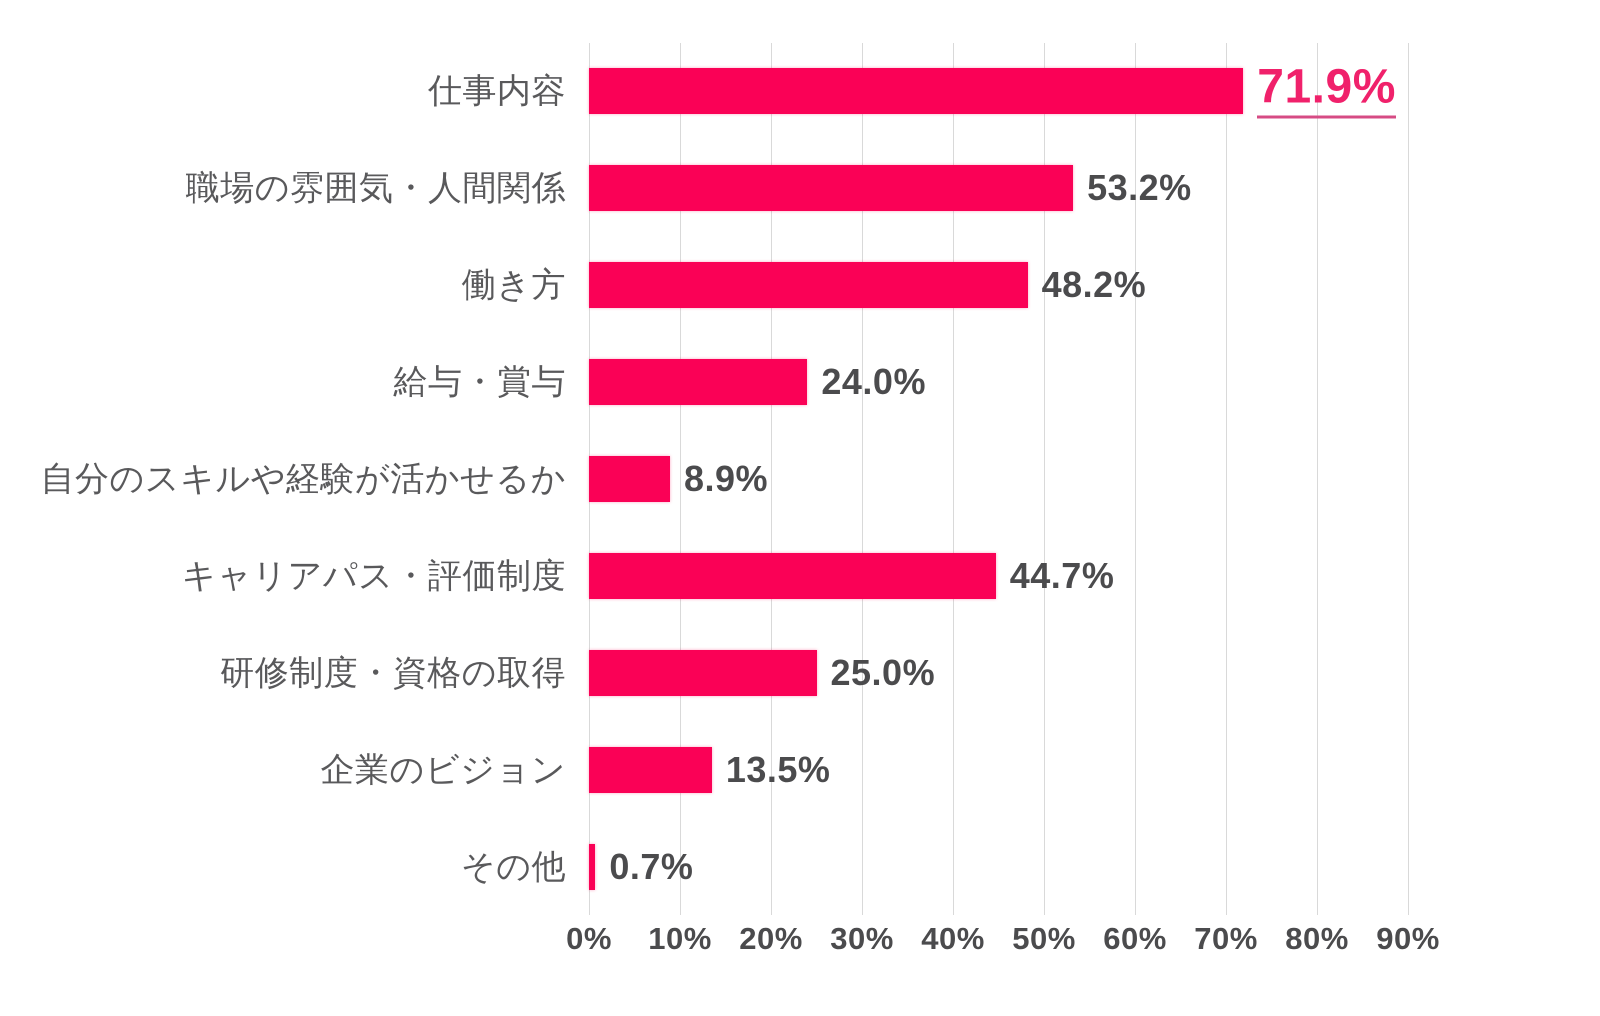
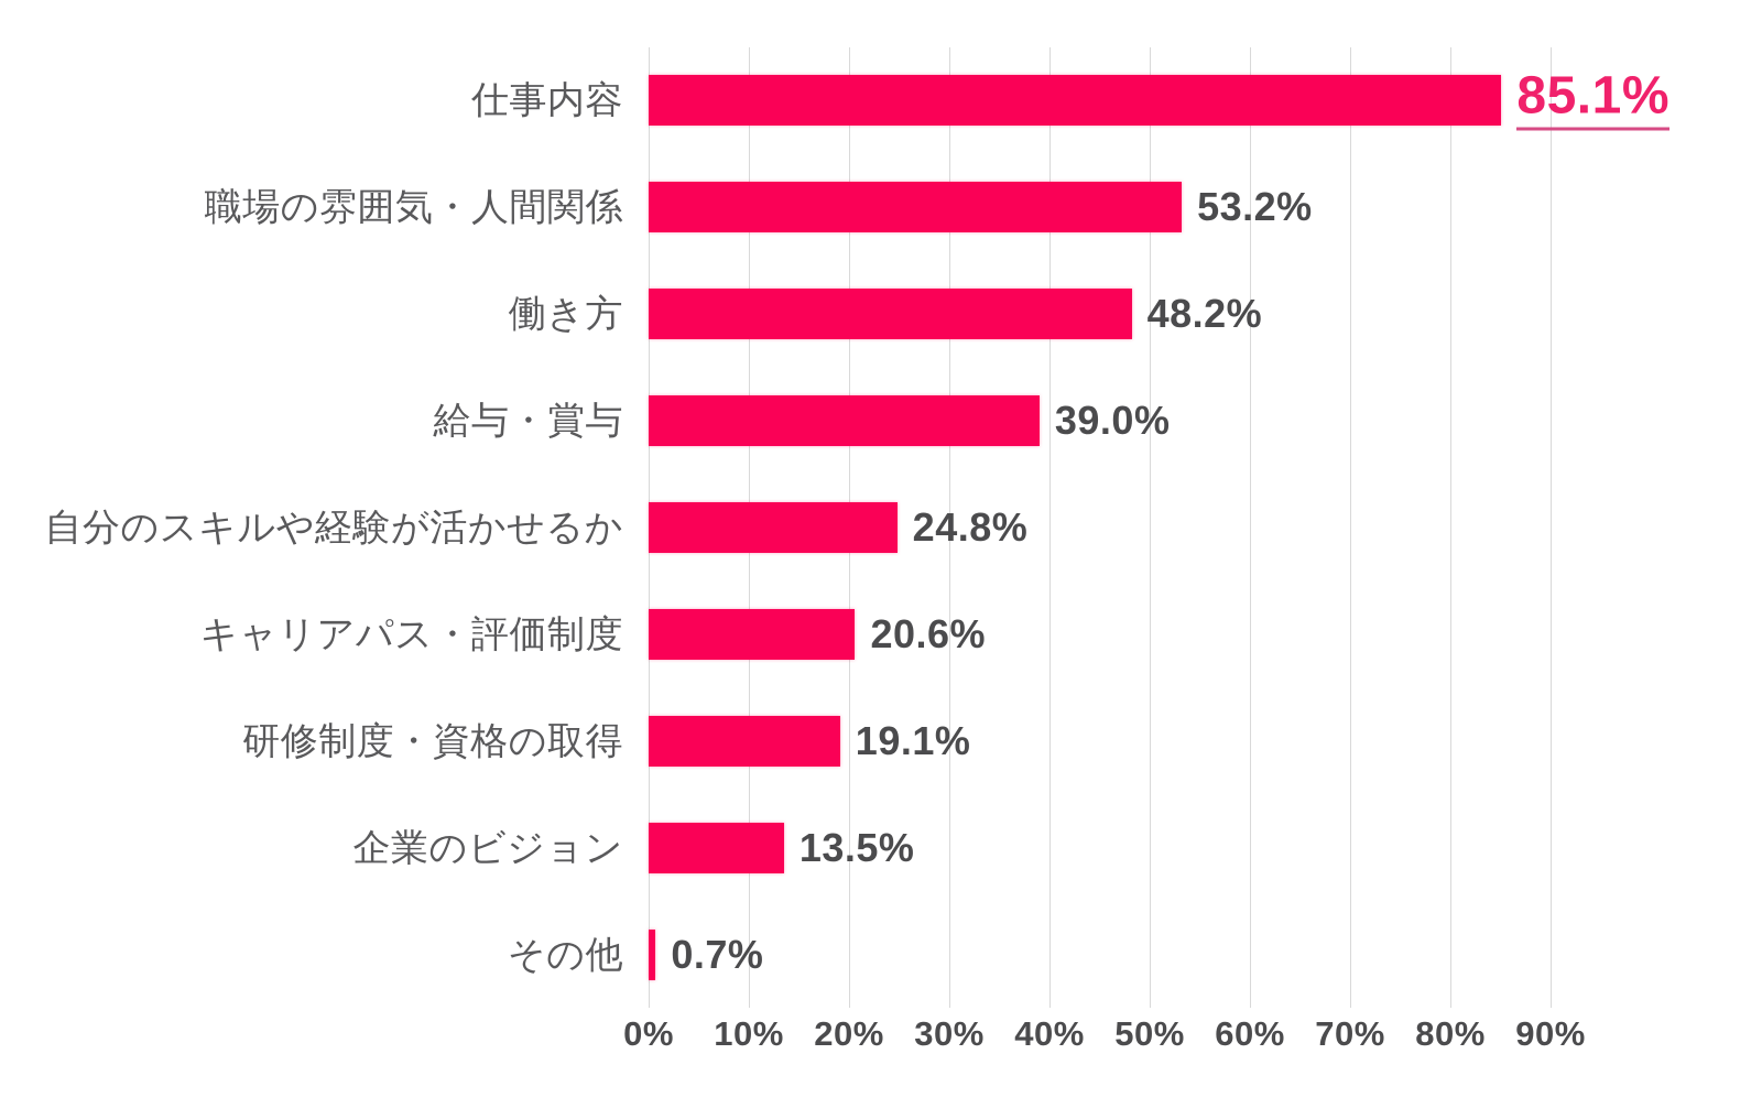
仕事内容: 71.9% -> 85.1%
給与・賞与: 24.0% -> 39.0%
自分のスキルや経験が活かせるか: 8.9% -> 24.8%
キャリアパス・評価制度: 44.7% -> 20.6%
研修制度・資格の取得: 25.0% -> 19.1%
